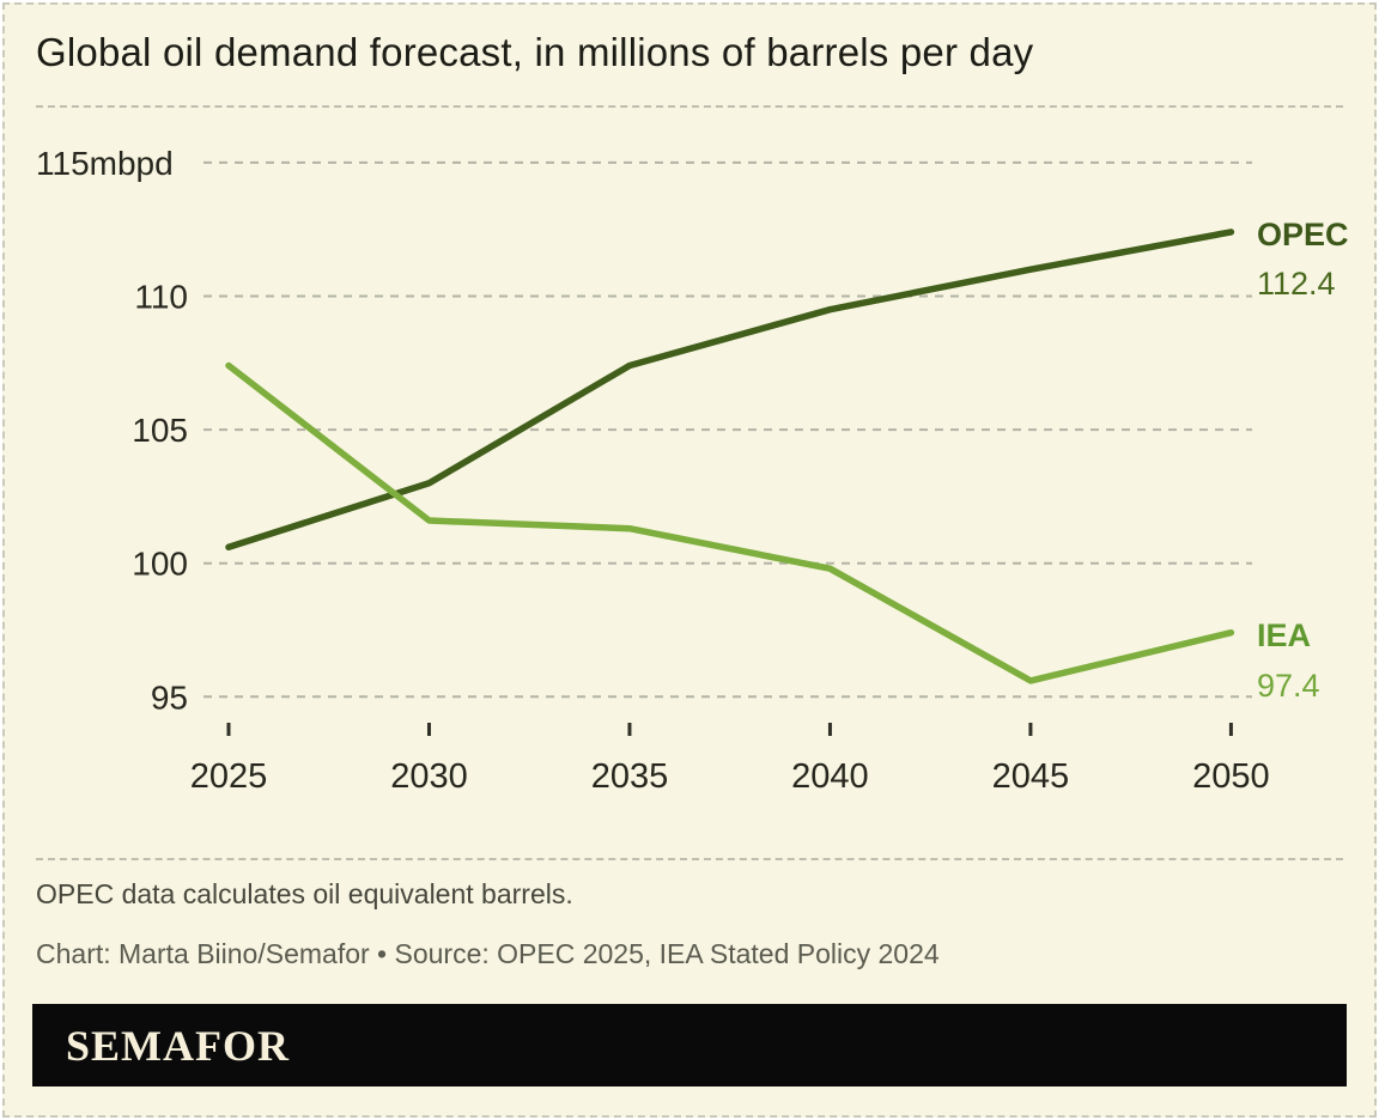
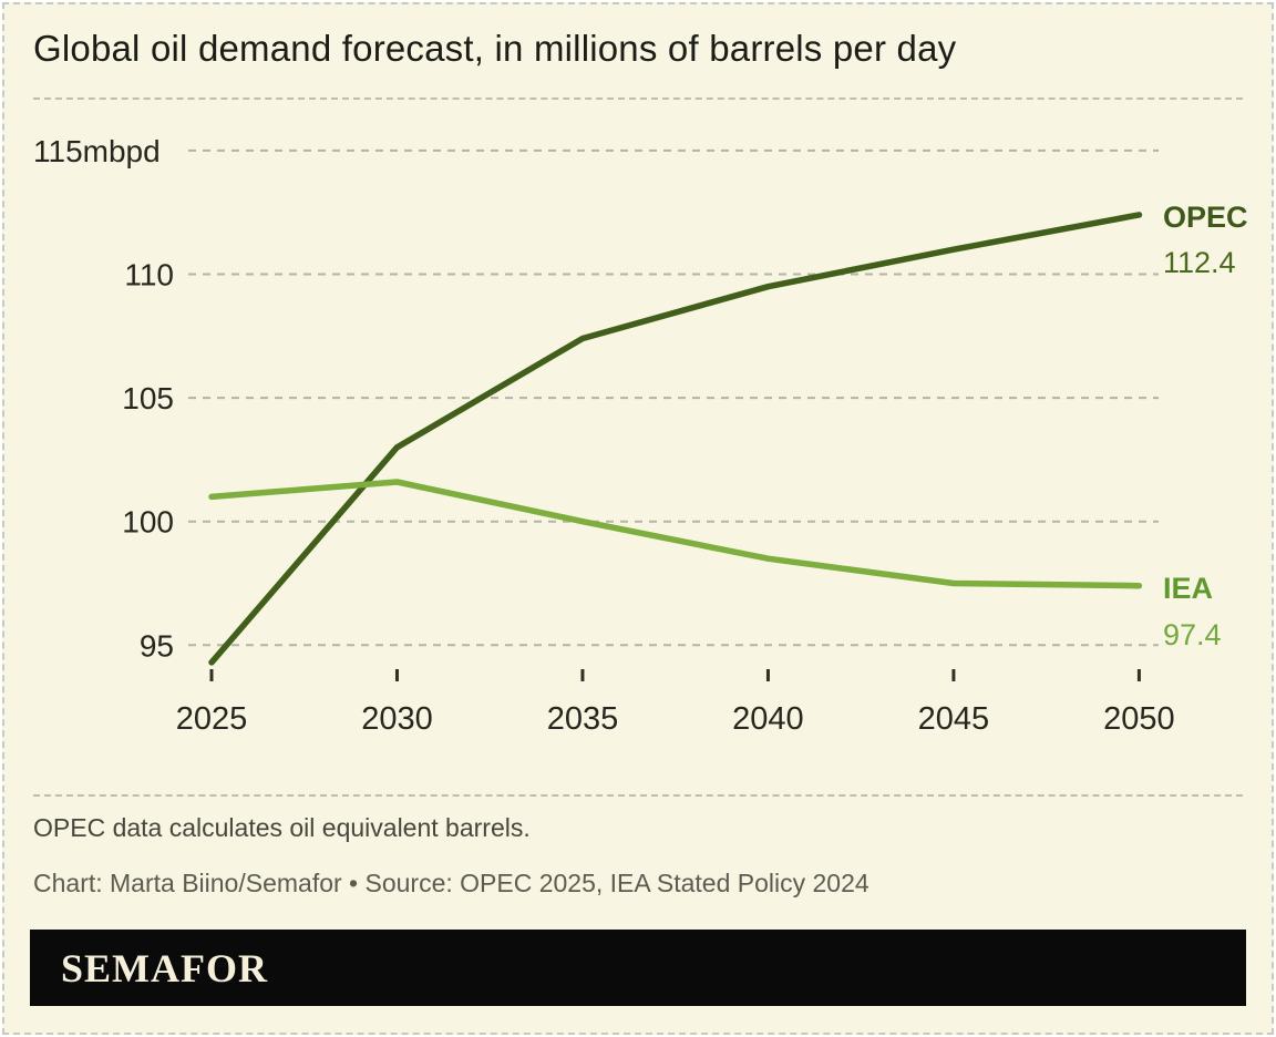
OPEC/2025: 100.6 -> 94.3
IEA/2025: 107.4 -> 101.0
IEA/2035: 101.3 -> 100.0
IEA/2040: 99.8 -> 98.5
IEA/2045: 95.6 -> 97.5
